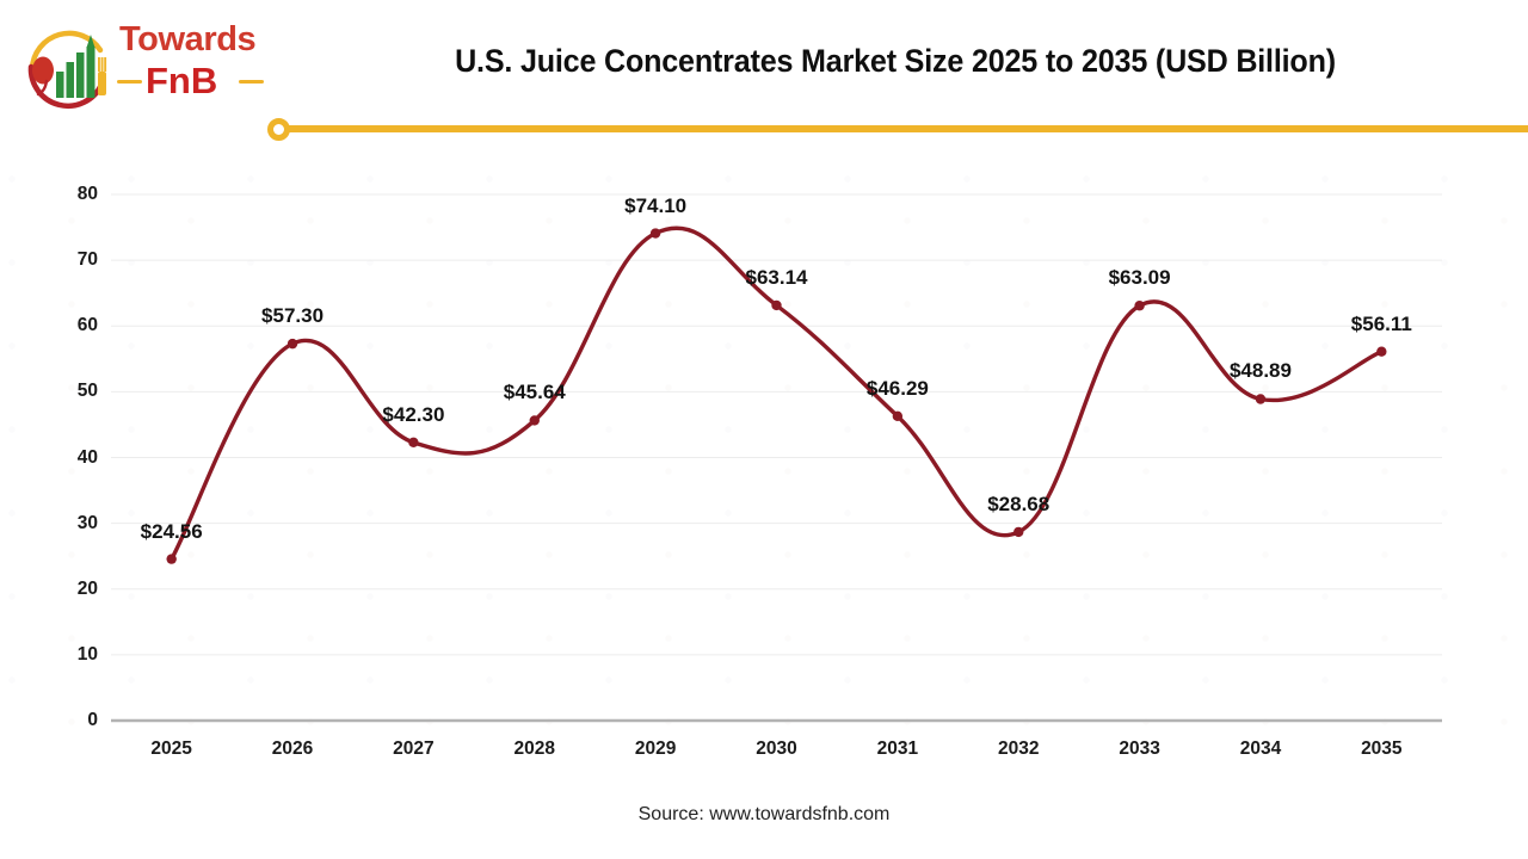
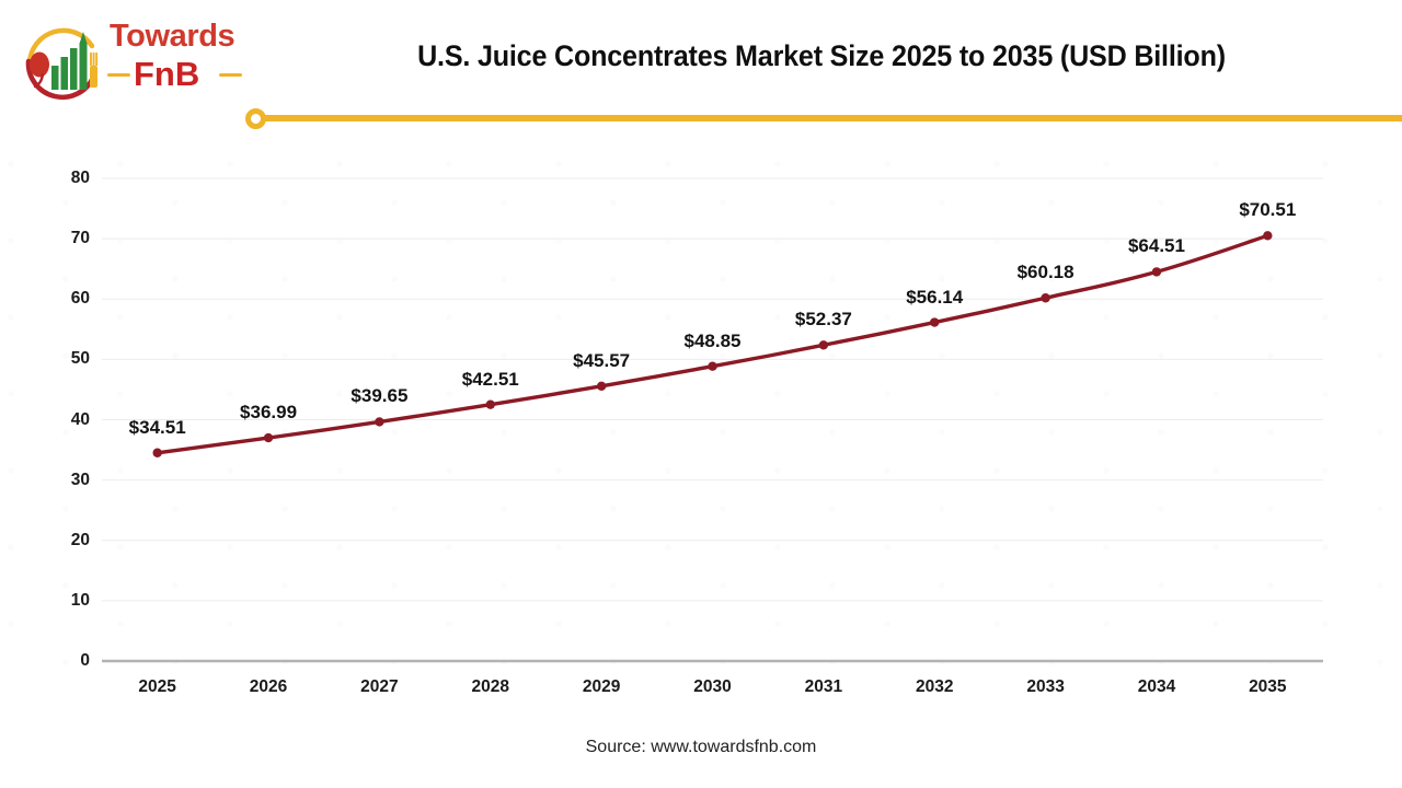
2025: $24.56 -> $34.51
2026: $57.30 -> $36.99
2027: $42.30 -> $39.65
2028: $45.64 -> $42.51
2029: $74.10 -> $45.57
2030: $63.14 -> $48.85
2031: $46.29 -> $52.37
2032: $28.68 -> $56.14
2033: $63.09 -> $60.18
2034: $48.89 -> $64.51
2035: $56.11 -> $70.51
